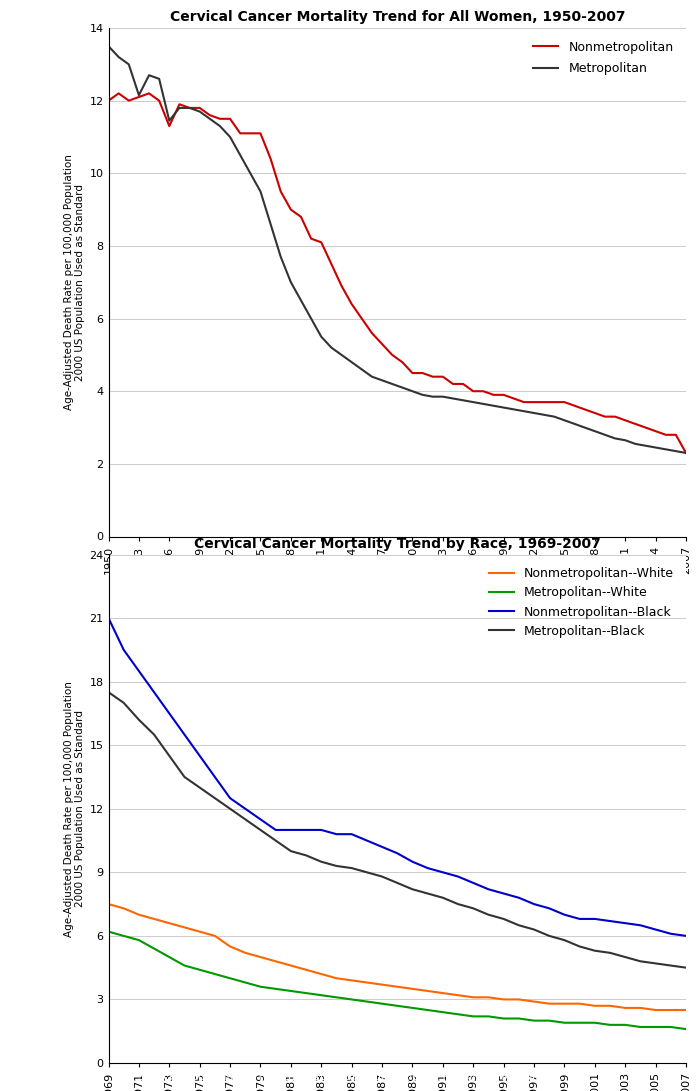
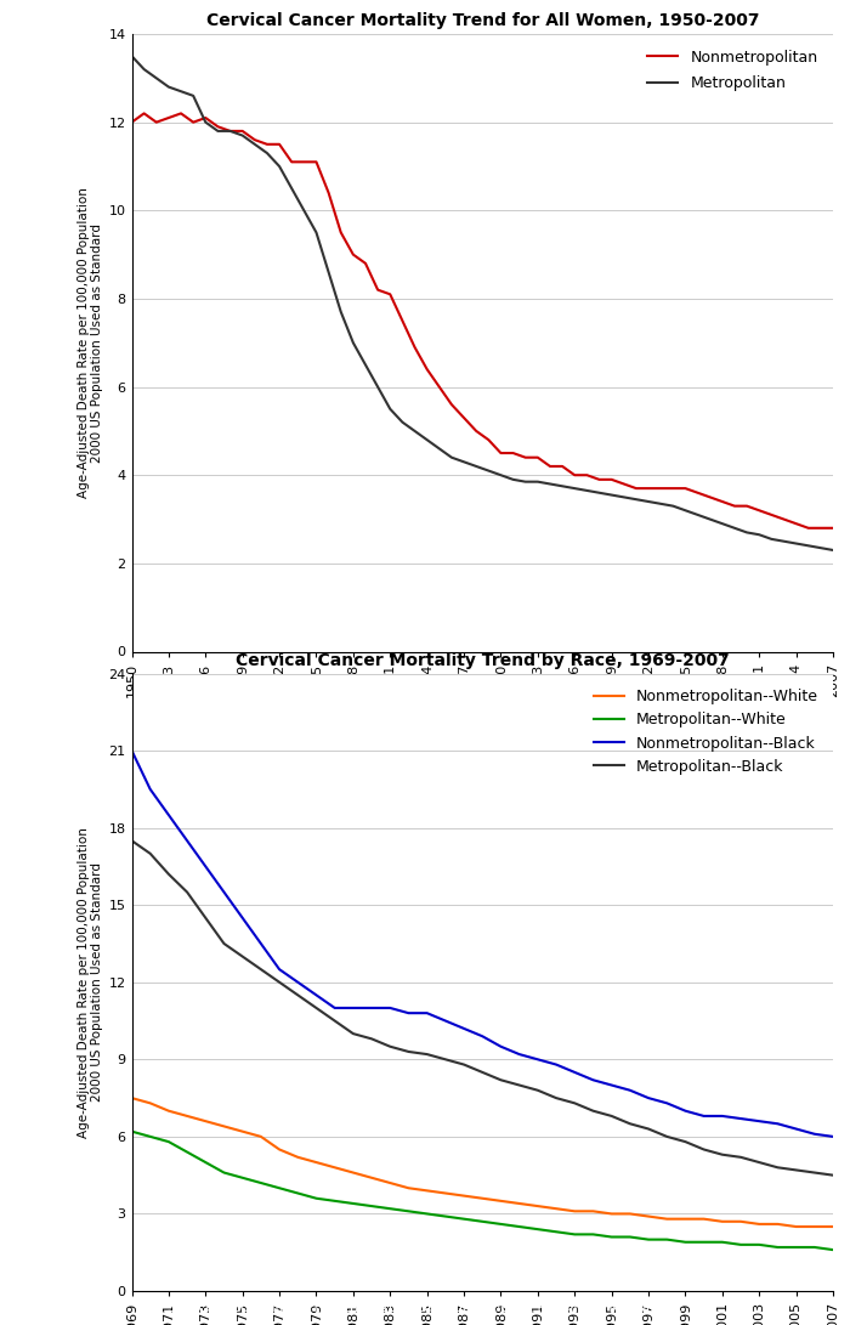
Cervical Cancer Mortality Trend for All Women, 1950-2007/Metropolitan/1953: 12.15 -> 12.80
Cervical Cancer Mortality Trend for All Women, 1950-2007/Nonmetropolitan/1956: 11.3 -> 12.1
Cervical Cancer Mortality Trend for All Women, 1950-2007/Metropolitan/1956: 11.45 -> 12.00
Cervical Cancer Mortality Trend for All Women, 1950-2007/Nonmetropolitan/2007: 2.3 -> 2.8
